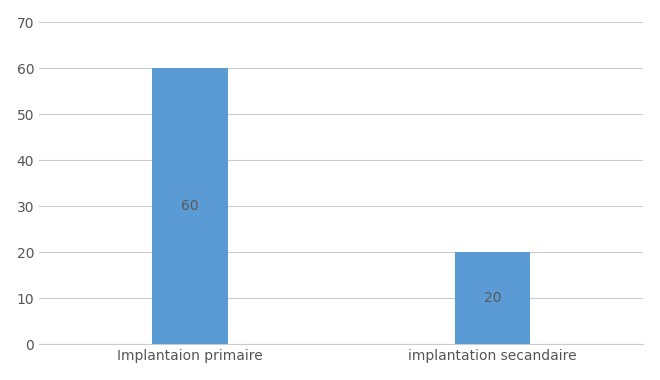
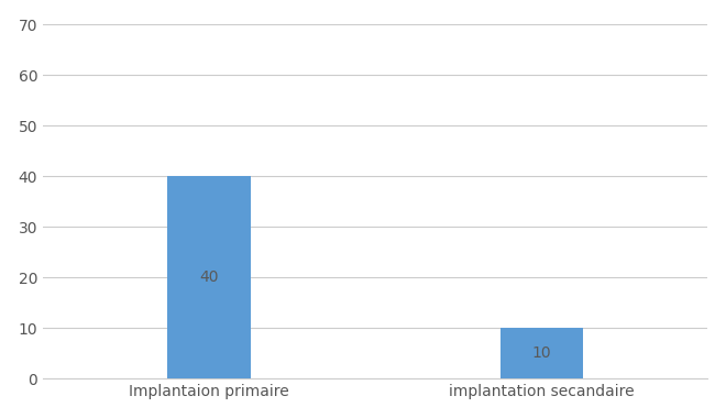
Implantaion primaire: 60 -> 40
implantation secandaire: 20 -> 10
